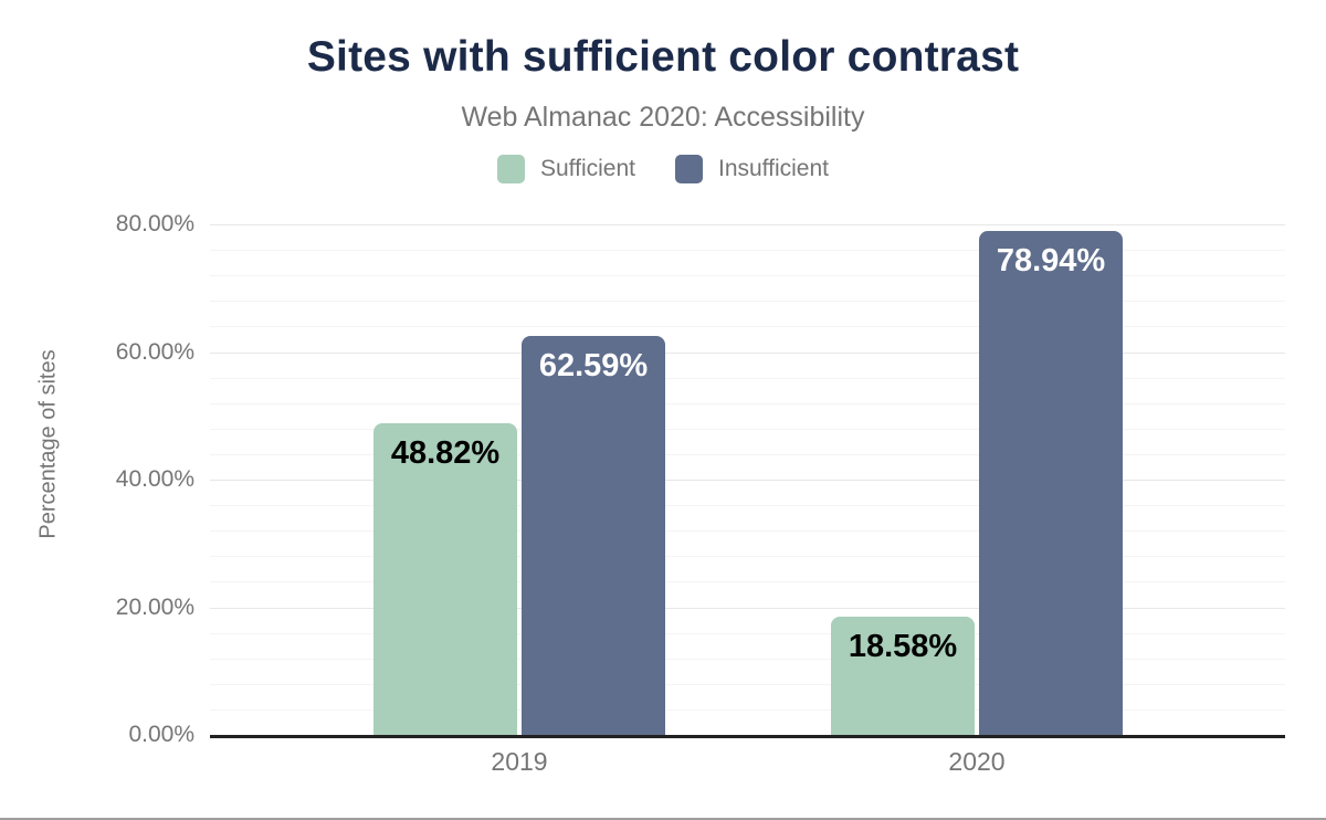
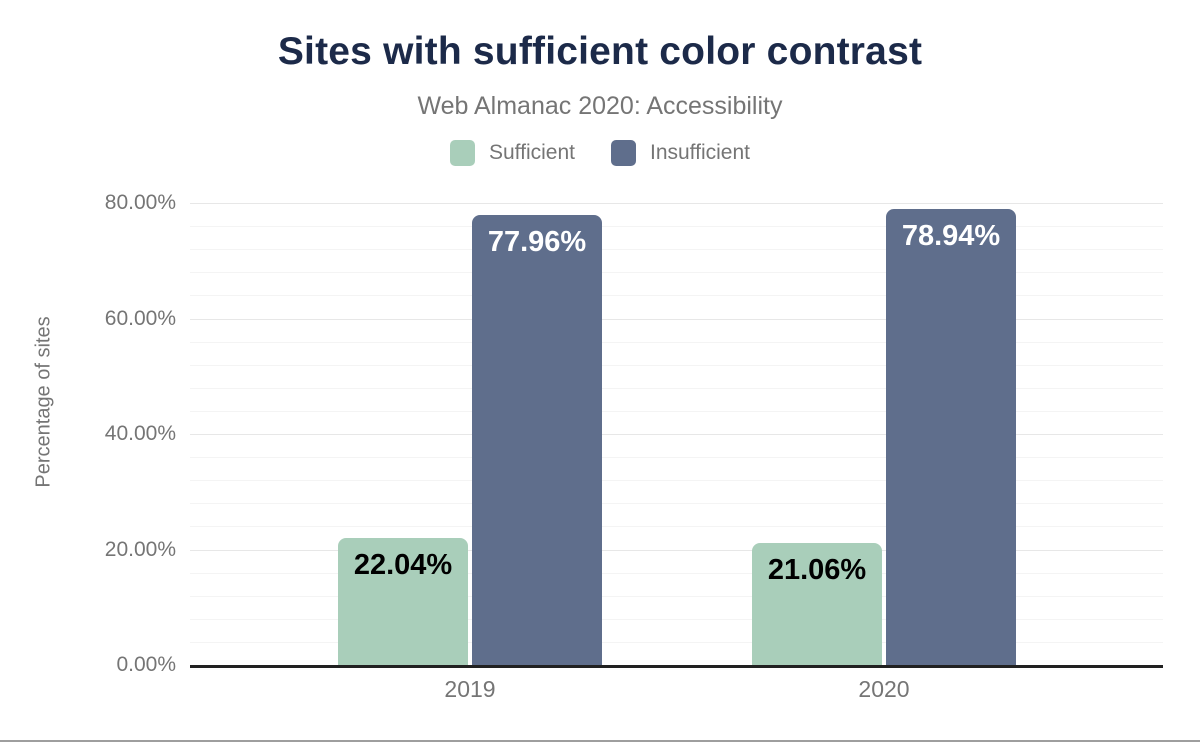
Sufficient/2019: 48.82% -> 22.04%
Insufficient/2019: 62.59% -> 77.96%
Sufficient/2020: 18.58% -> 21.06%
